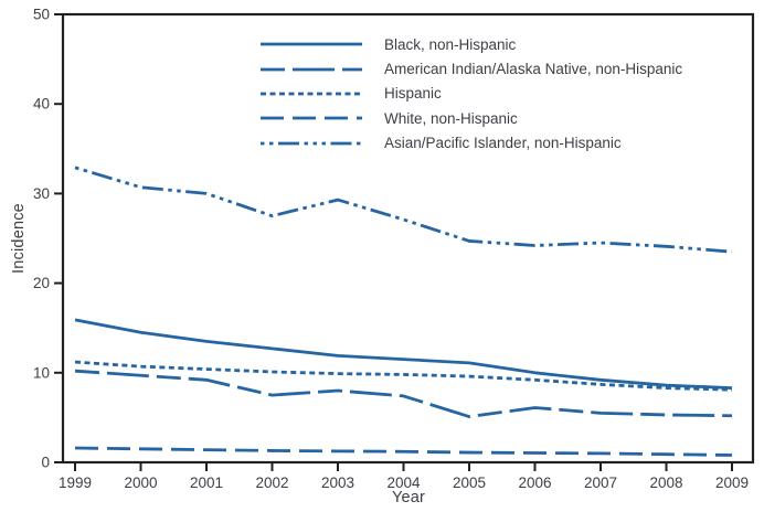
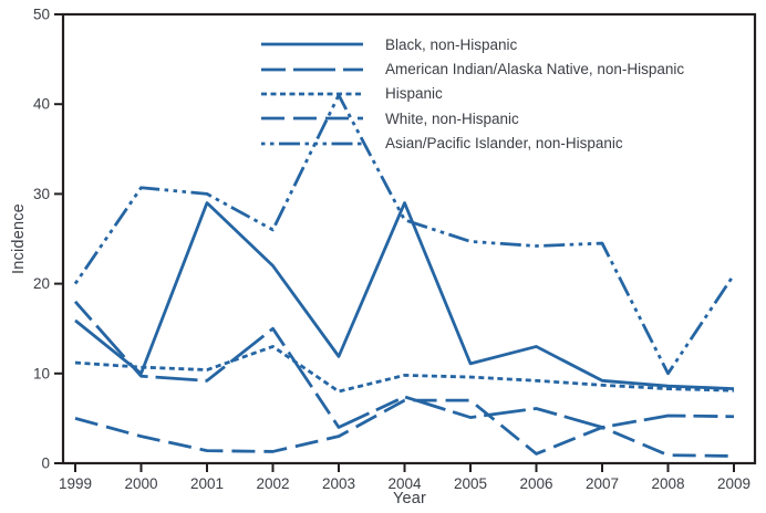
American Indian/Alaska Native, non-Hispanic/1999: 10 -> 18
White, non-Hispanic/1999: 2 -> 5
Asian/Pacific Islander, non-Hispanic/1999: 33 -> 20
Black, non-Hispanic/2000: 14 -> 10
White, non-Hispanic/2000: 2 -> 3
Black, non-Hispanic/2001: 14 -> 29
Black, non-Hispanic/2002: 13 -> 22
American Indian/Alaska Native, non-Hispanic/2002: 8 -> 15
Hispanic/2002: 10 -> 13
Asian/Pacific Islander, non-Hispanic/2002: 28 -> 26
American Indian/Alaska Native, non-Hispanic/2003: 8 -> 4
Hispanic/2003: 10 -> 8
White, non-Hispanic/2003: 1 -> 3
Asian/Pacific Islander, non-Hispanic/2003: 29 -> 41
Black, non-Hispanic/2004: 12 -> 29
White, non-Hispanic/2004: 1 -> 7
White, non-Hispanic/2005: 1 -> 7
Black, non-Hispanic/2006: 10 -> 13
American Indian/Alaska Native, non-Hispanic/2007: 6 -> 4
White, non-Hispanic/2007: 1 -> 4
Asian/Pacific Islander, non-Hispanic/2008: 24 -> 10
Asian/Pacific Islander, non-Hispanic/2009: 24 -> 21
